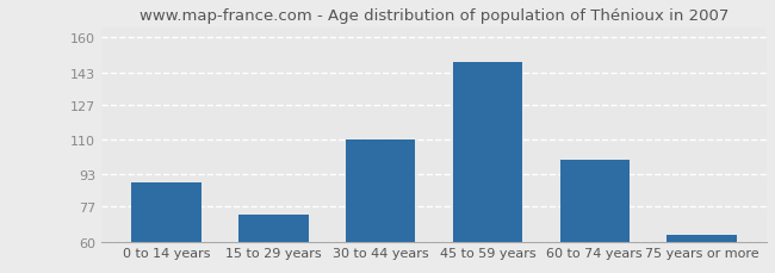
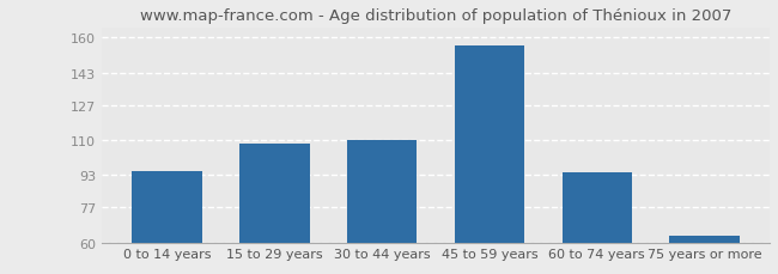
0 to 14 years: 89 -> 95
15 to 29 years: 73 -> 108
45 to 59 years: 148 -> 156
60 to 74 years: 100 -> 94
